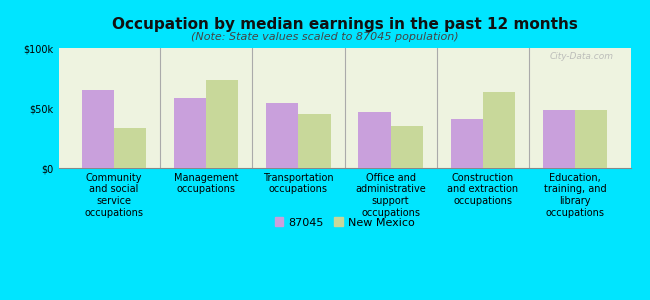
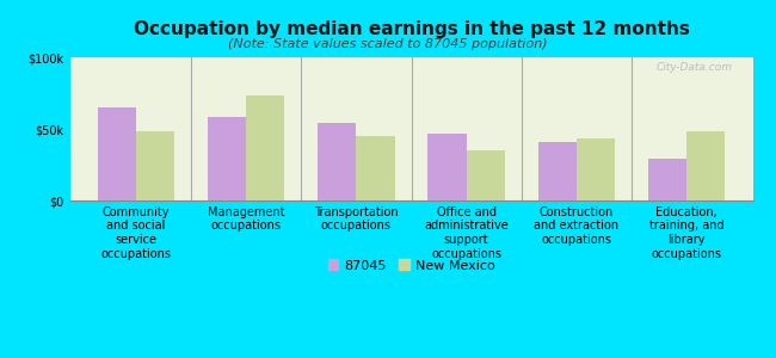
New Mexico/Community and social service occupations: $33k -> $48k
New Mexico/Construction and extraction occupations: $63k -> $43k
87045/Education, training, and library occupations: $48k -> $29k
